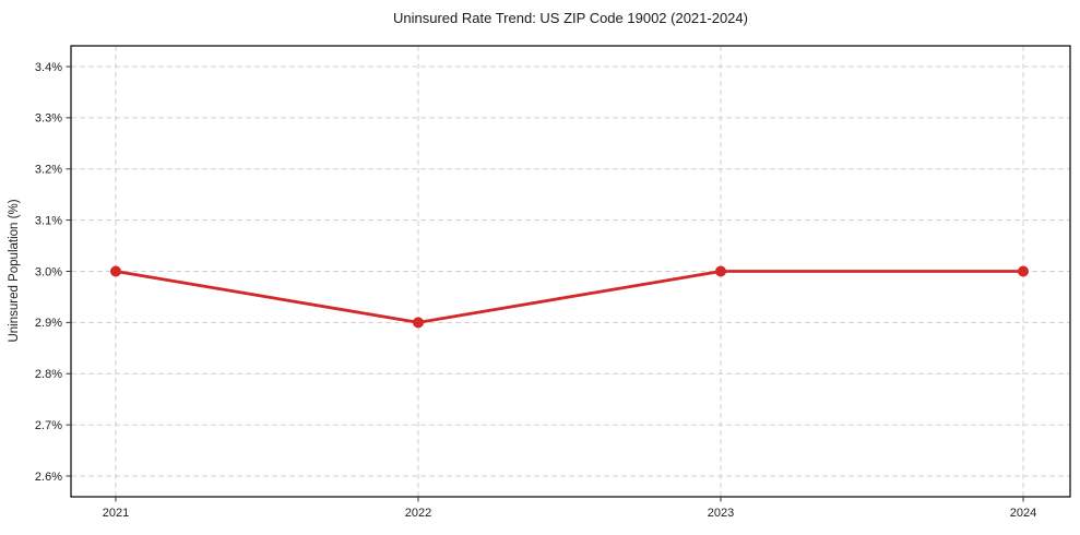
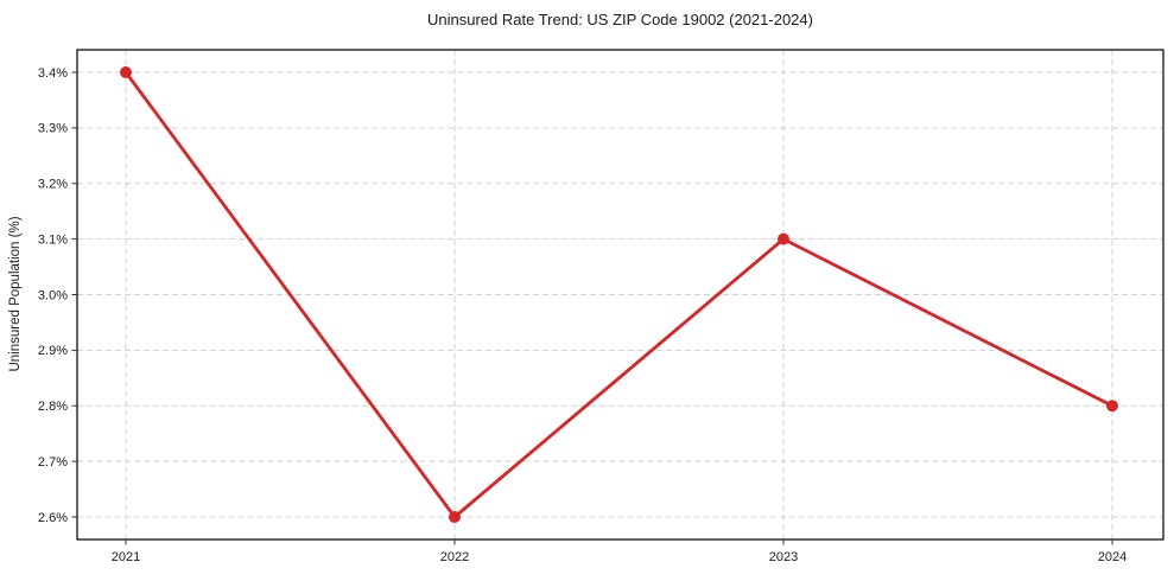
2021: 3.0% -> 3.4%
2022: 2.9% -> 2.6%
2023: 3.0% -> 3.1%
2024: 3.0% -> 2.8%
